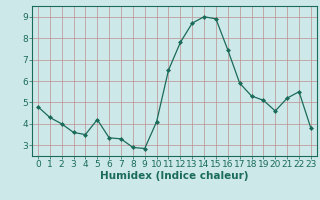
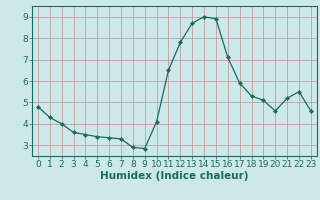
5: 4.20 -> 3.40
16: 7.45 -> 7.10
23: 3.80 -> 4.60
